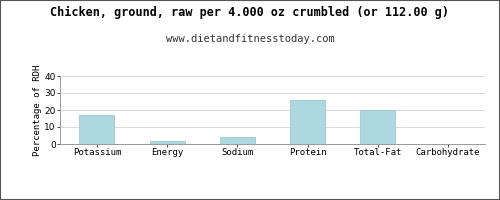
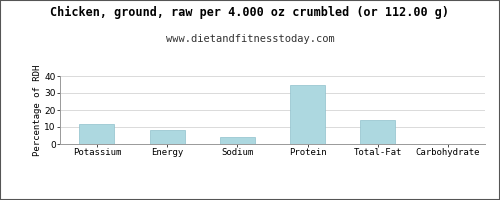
Potassium: 17 -> 12
Energy: 2 -> 8
Protein: 26 -> 35
Total-Fat: 20 -> 14
